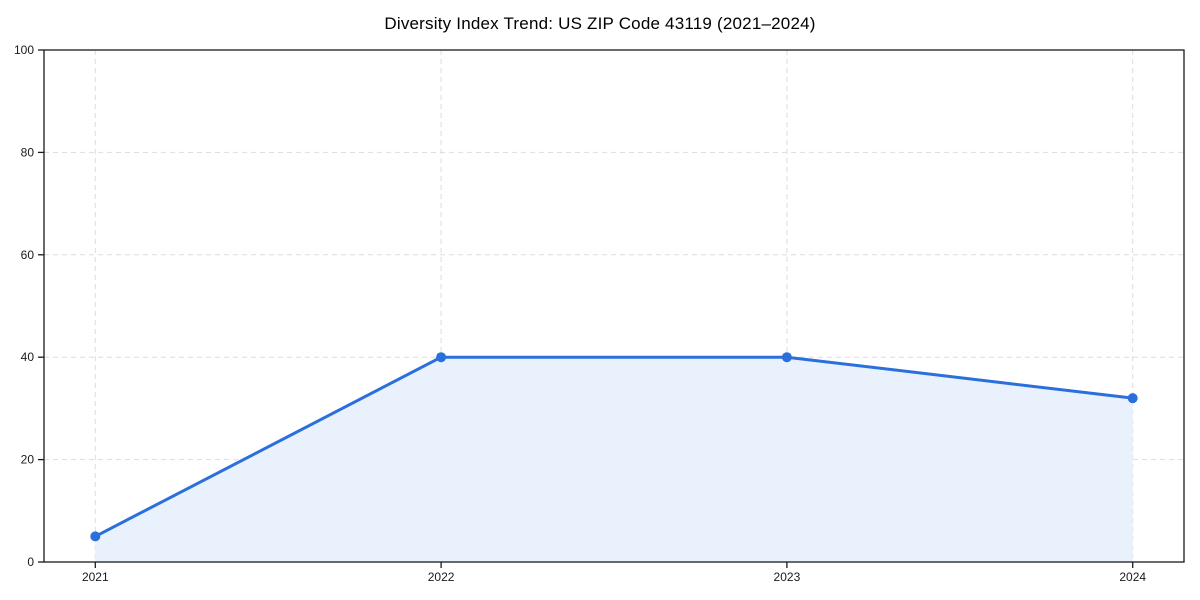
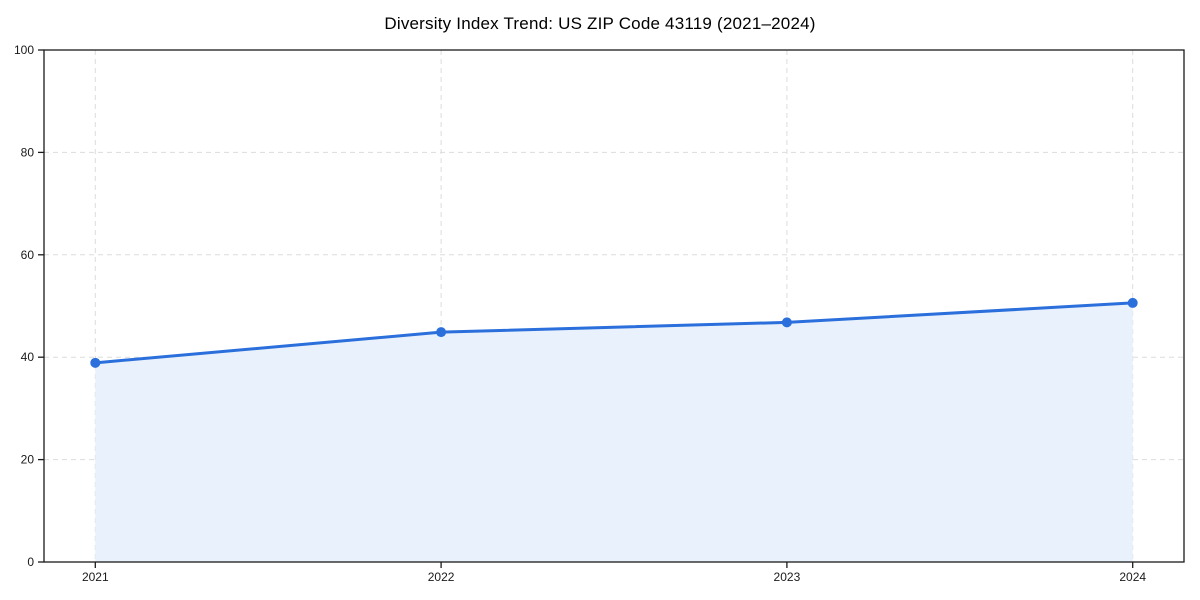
2021: 5 -> 39
2022: 40 -> 45
2023: 40 -> 47
2024: 32 -> 51
